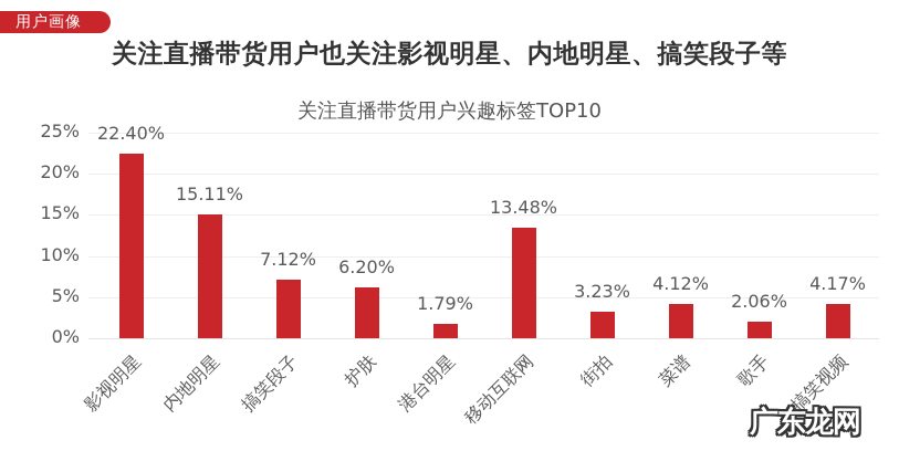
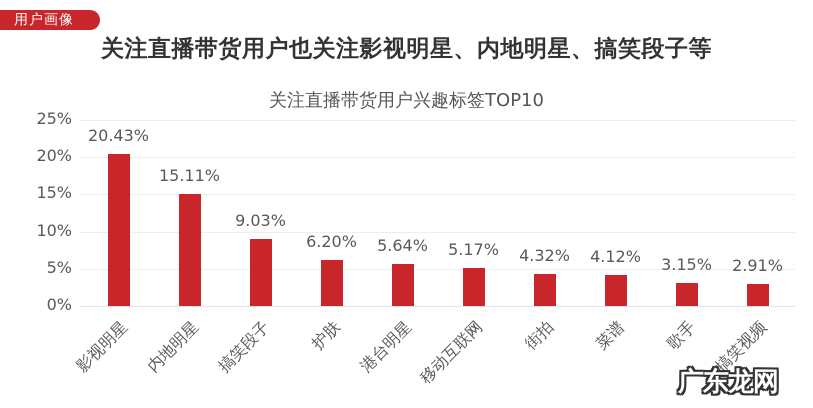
影视明星: 22.40% -> 20.43%
搞笑段子: 7.12% -> 9.03%
港台明星: 1.79% -> 5.64%
移动互联网: 13.48% -> 5.17%
街拍: 3.23% -> 4.32%
歌手: 2.06% -> 3.15%
搞笑视频: 4.17% -> 2.91%
